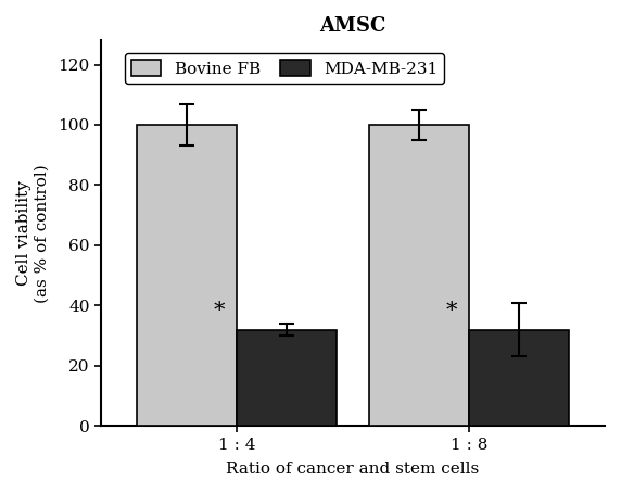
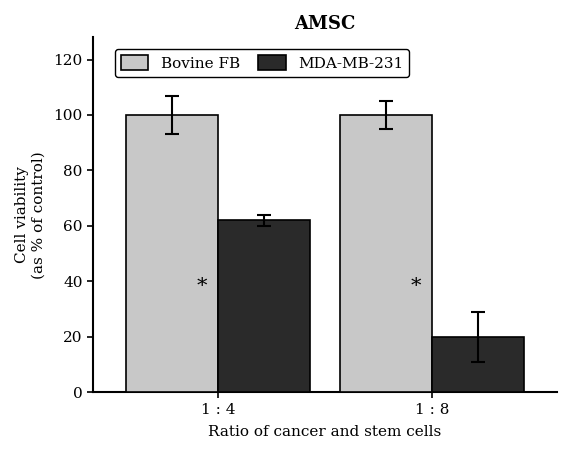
MDA-MB-231/1 : 4: 32 -> 62
MDA-MB-231/1 : 8: 32 -> 20
